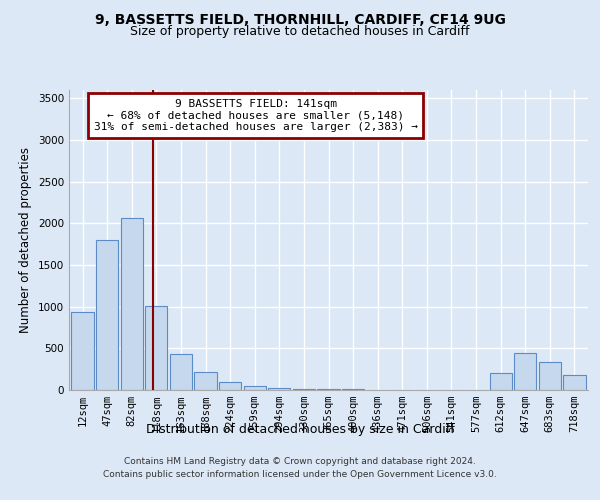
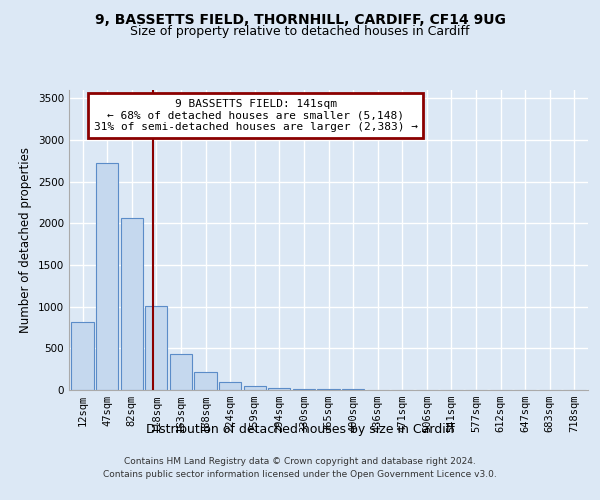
12sqm: 940 -> 820
47sqm: 1800 -> 2720
612sqm: 200 -> 0
647sqm: 440 -> 0
683sqm: 340 -> 0
718sqm: 180 -> 0
